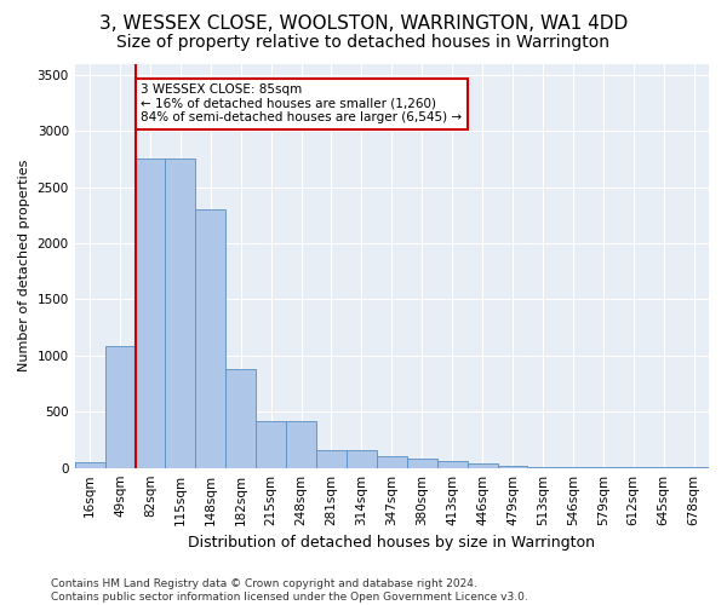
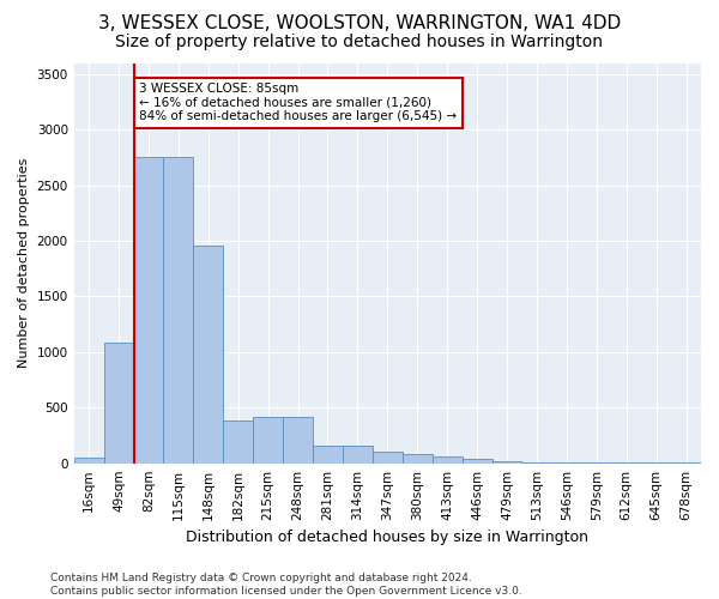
148sqm: 2300 -> 1960
182sqm: 880 -> 380
